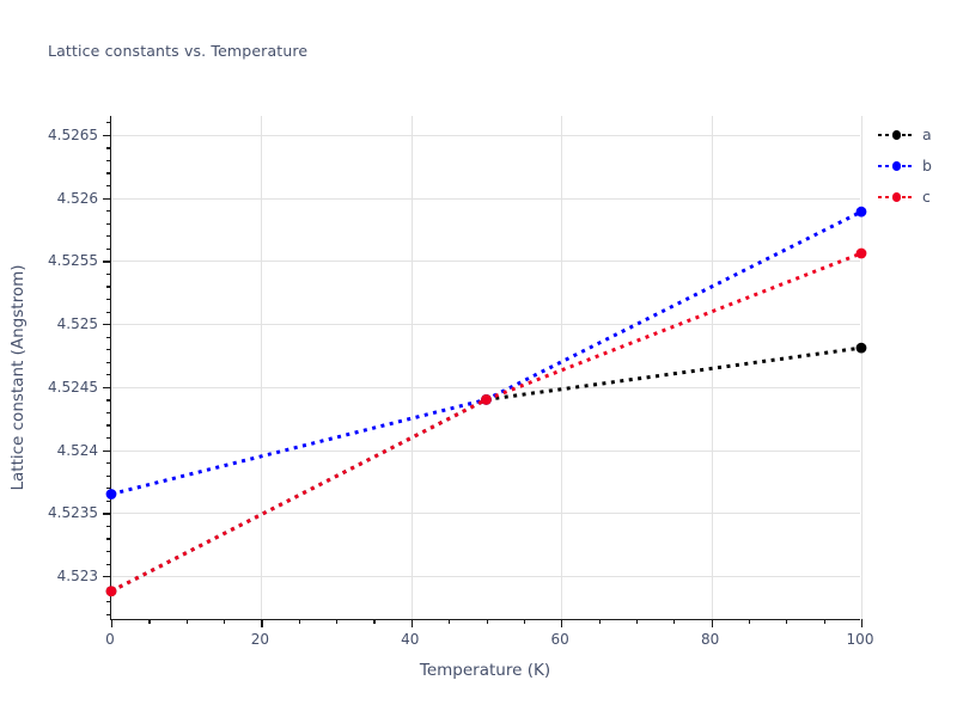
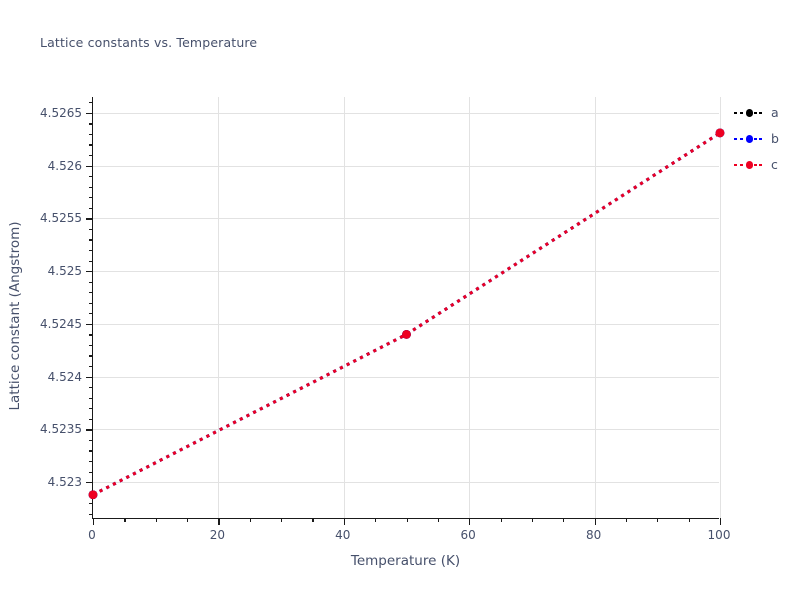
b/0: 4.52365 -> 4.52288
a/100: 4.52481 -> 4.52631
b/100: 4.52589 -> 4.52631
c/100: 4.52556 -> 4.52631
